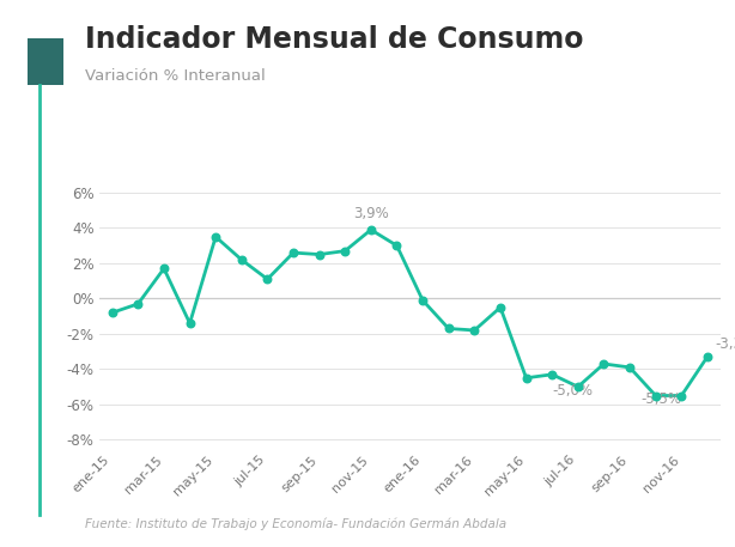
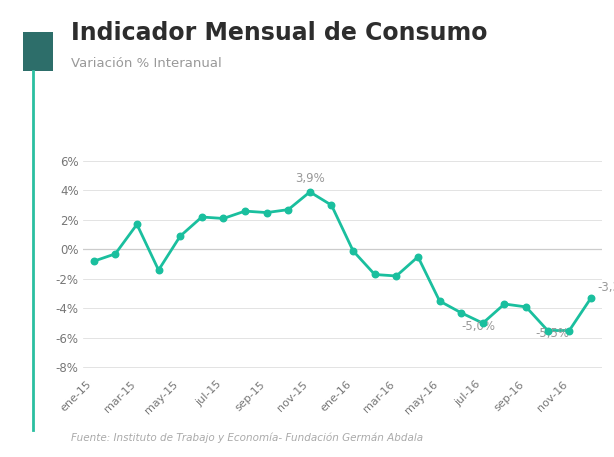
may-15: 3.5% -> 0.9%
jul-15: 1.1% -> 2.1%
may-16: -4.5% -> -3.5%
